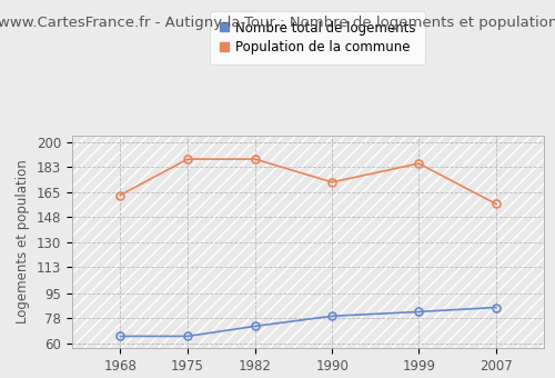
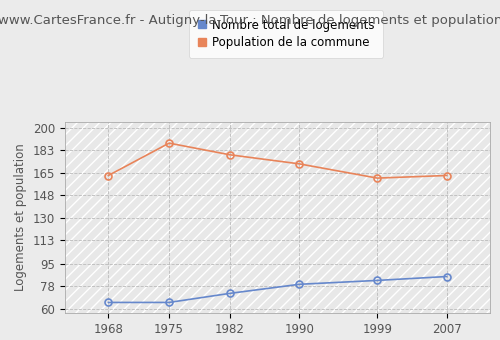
Population de la commune/1982: 188 -> 179
Population de la commune/1999: 185 -> 161
Population de la commune/2007: 157 -> 163
